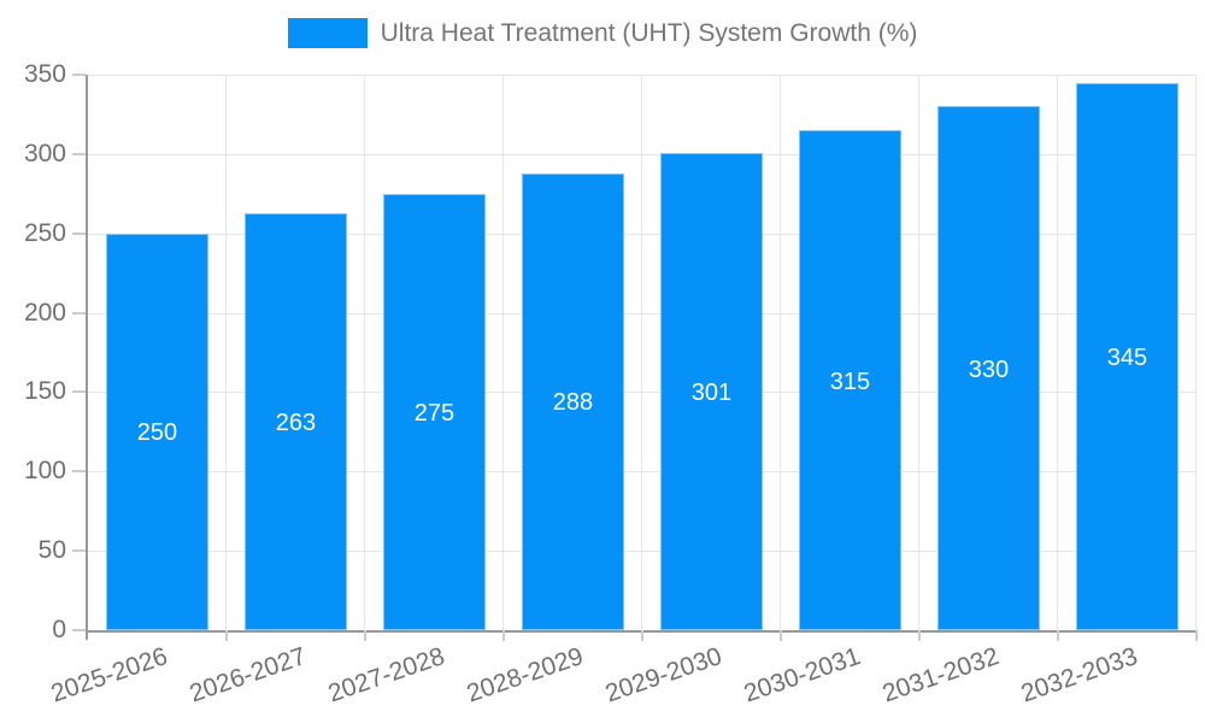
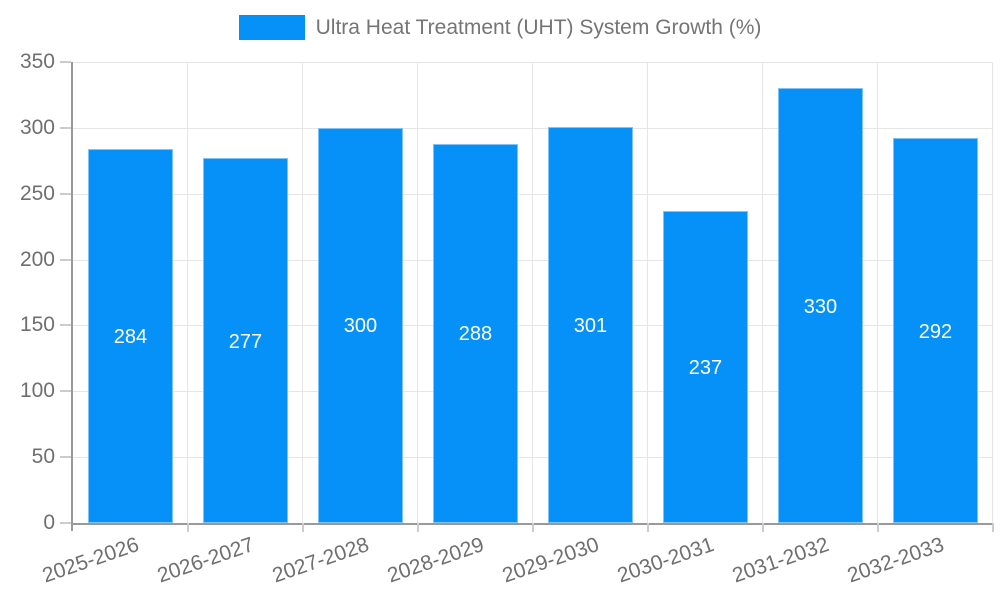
2025-2026: 250 -> 284
2026-2027: 263 -> 277
2027-2028: 275 -> 300
2030-2031: 315 -> 237
2032-2033: 345 -> 292
